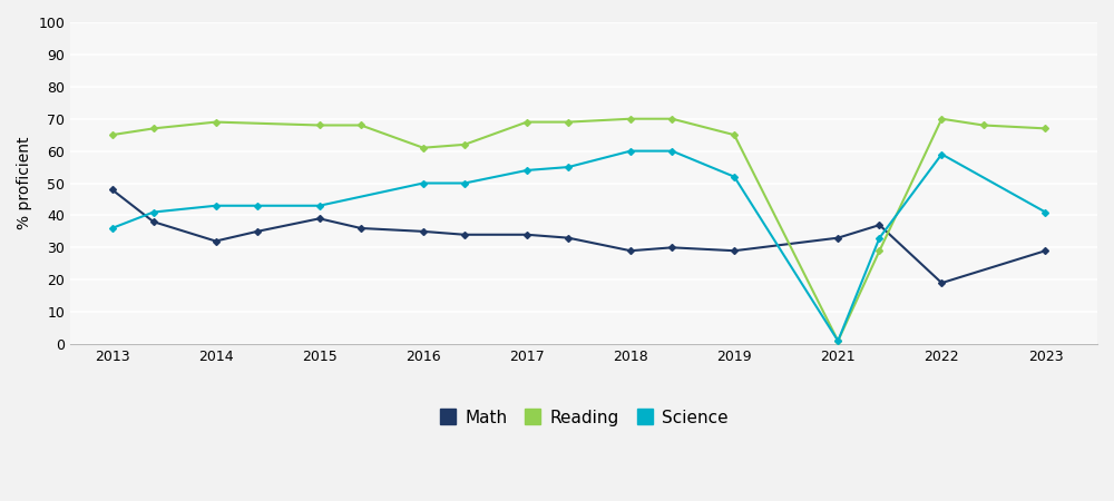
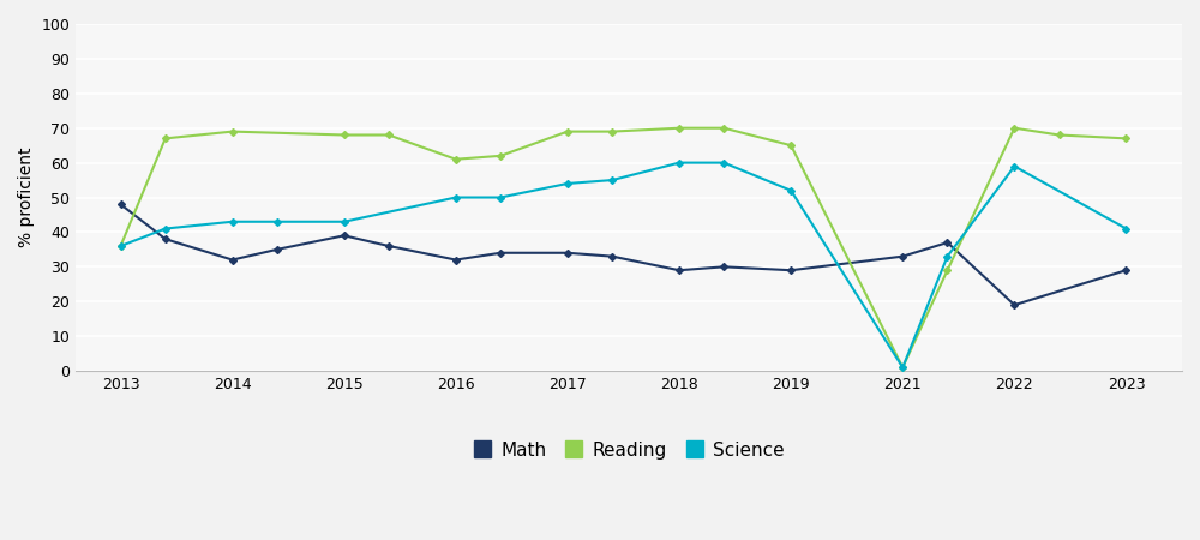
Reading/2013: 65 -> 36
Math/2016: 35 -> 32
